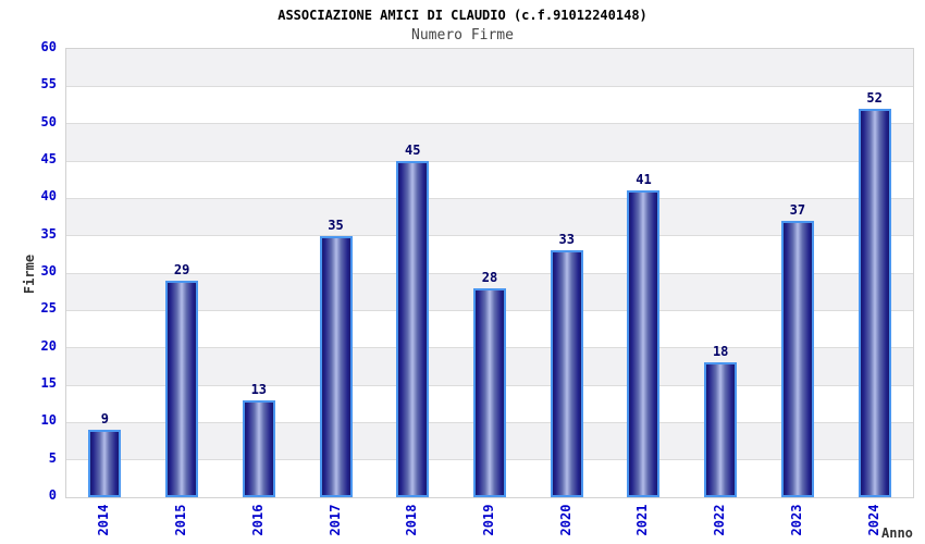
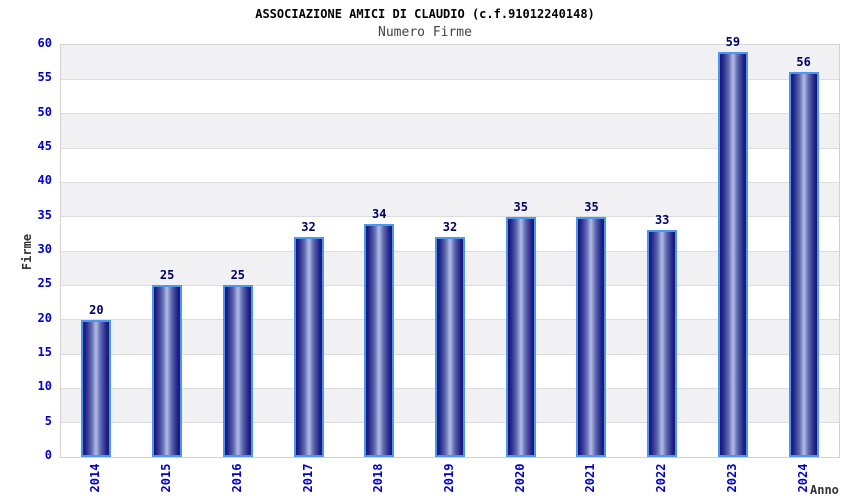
2014: 9 -> 20
2015: 29 -> 25
2016: 13 -> 25
2017: 35 -> 32
2018: 45 -> 34
2019: 28 -> 32
2020: 33 -> 35
2021: 41 -> 35
2022: 18 -> 33
2023: 37 -> 59
2024: 52 -> 56
